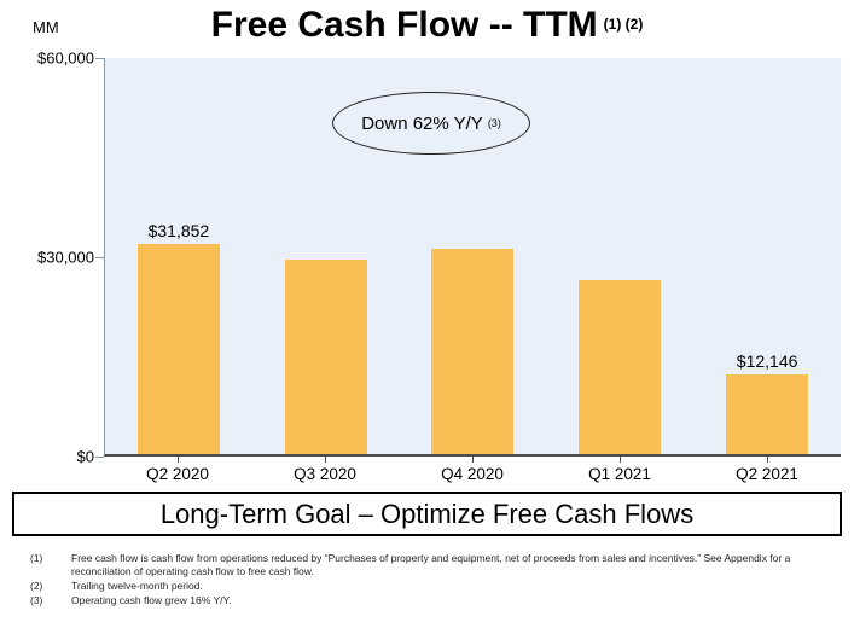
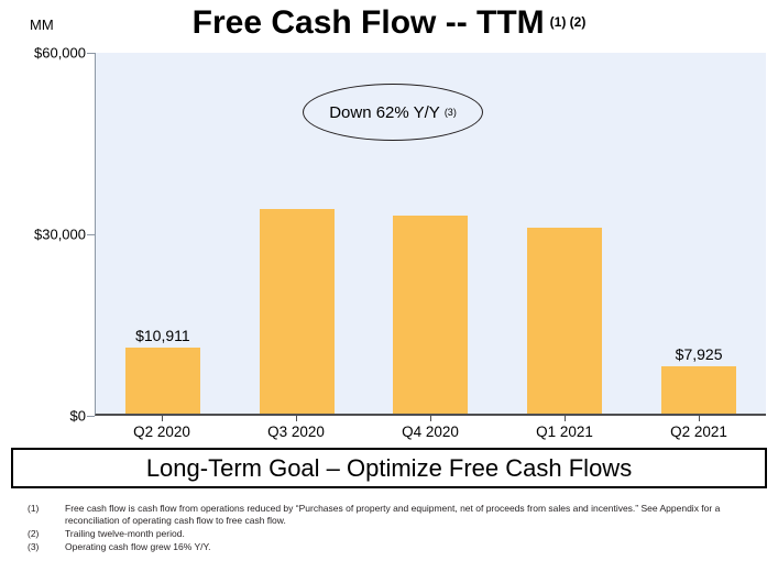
Q2 2020: $31,852 -> $10,911
Q3 2020: $29000 -> $34000
Q4 2020: $31000 -> $33000
Q1 2021: $26000 -> $31000
Q2 2021: $12,146 -> $7,925
